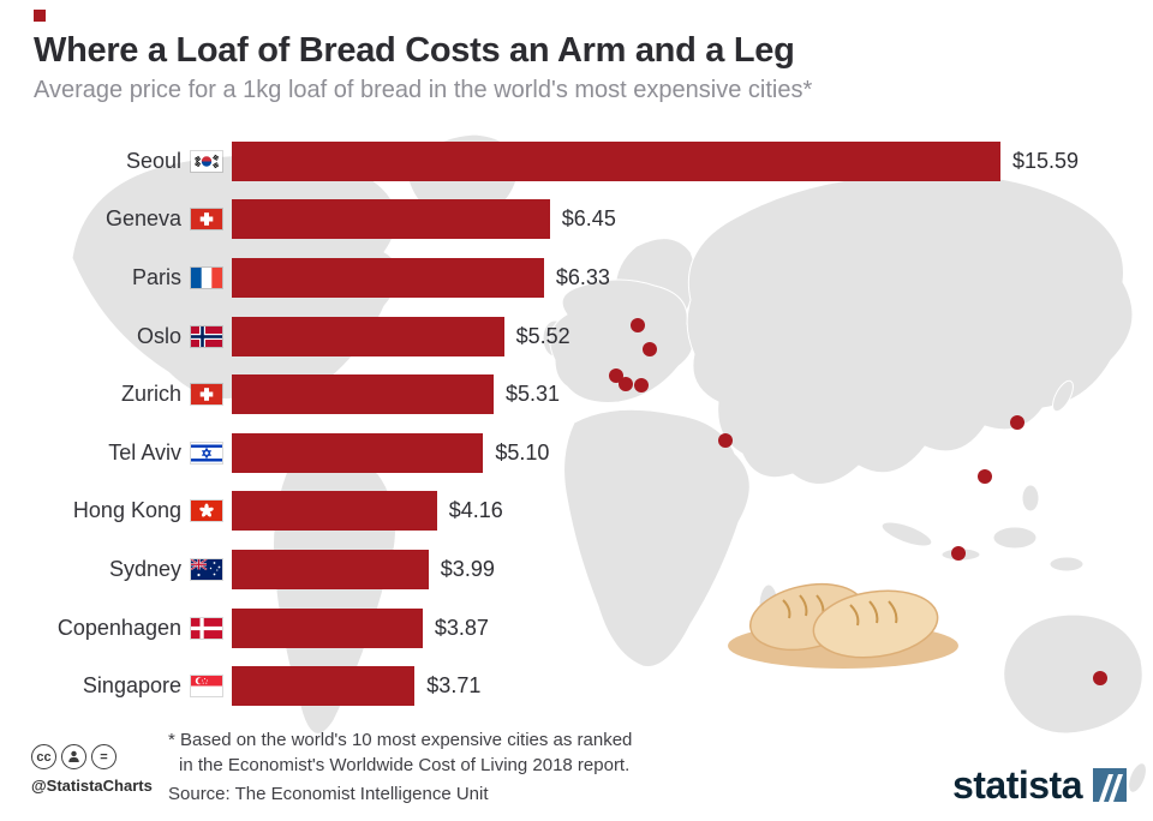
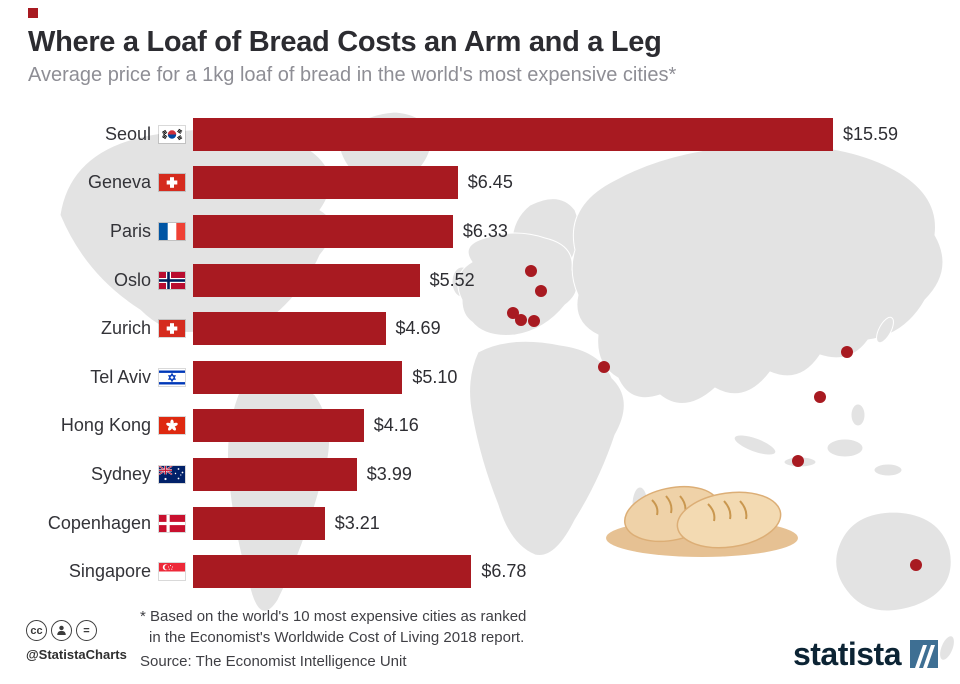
Zurich: $5.31 -> $4.69
Copenhagen: $3.87 -> $3.21
Singapore: $3.71 -> $6.78
